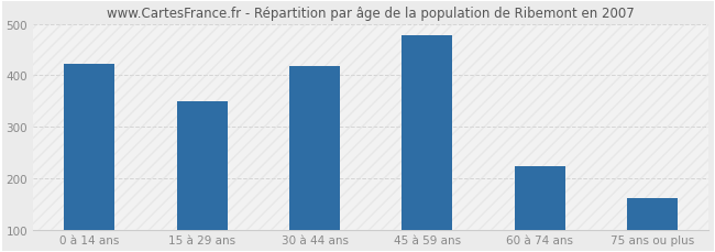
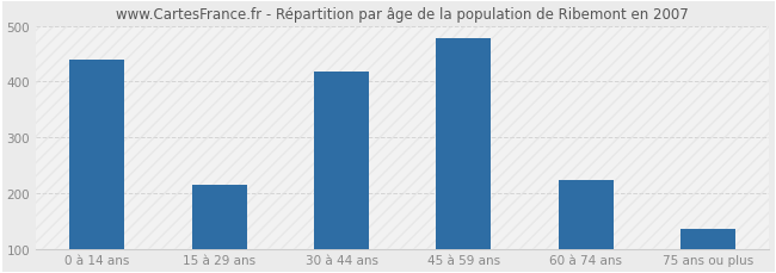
0 à 14 ans: 422 -> 440
15 à 29 ans: 350 -> 215
75 ans ou plus: 161 -> 135
